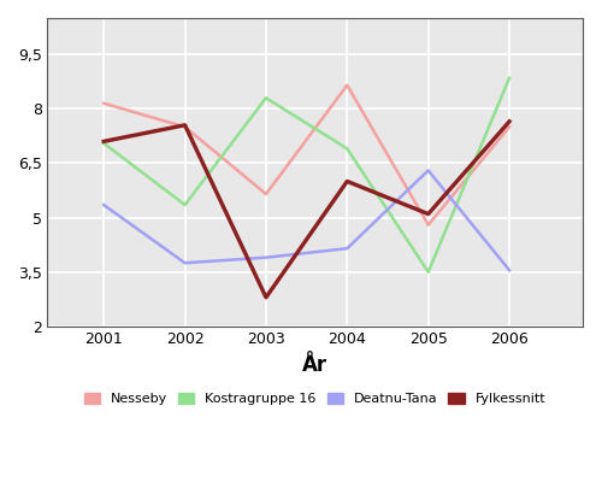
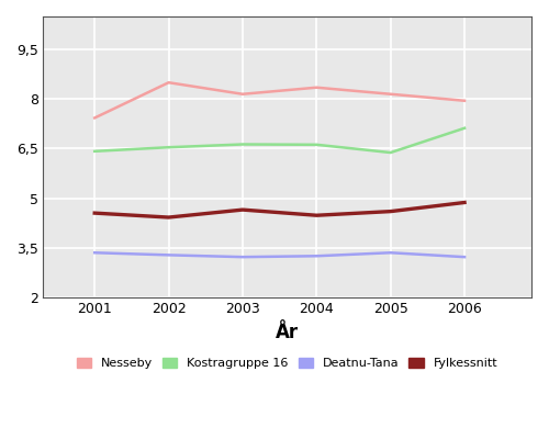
Nesseby/2001: 8,15 -> 7,43
Kostragruppe 16/2001: 7,05 -> 6,42
Deatnu-Tana/2001: 5,35 -> 3,35
Fylkessnitt/2001: 7,10 -> 4,55
Nesseby/2002: 7,50 -> 8,50
Kostragruppe 16/2002: 5,35 -> 6,54
Deatnu-Tana/2002: 3,75 -> 3,28
Fylkessnitt/2002: 7,55 -> 4,42
Nesseby/2003: 5,65 -> 8,15
Kostragruppe 16/2003: 8,30 -> 6,63
Deatnu-Tana/2003: 3,90 -> 3,22
Fylkessnitt/2003: 2,80 -> 4,65
Nesseby/2004: 8,65 -> 8,35
Kostragruppe 16/2004: 6,90 -> 6,62
Deatnu-Tana/2004: 4,15 -> 3,25
Fylkessnitt/2004: 6,00 -> 4,48
Nesseby/2005: 4,80 -> 8,15
Kostragruppe 16/2005: 3,50 -> 6,38
Deatnu-Tana/2005: 6,30 -> 3,35
Fylkessnitt/2005: 5,10 -> 4,60
Nesseby/2006: 7,50 -> 7,95
Kostragruppe 16/2006: 8,85 -> 7,12
Deatnu-Tana/2006: 3,55 -> 3,22
Fylkessnitt/2006: 7,65 -> 4,87
